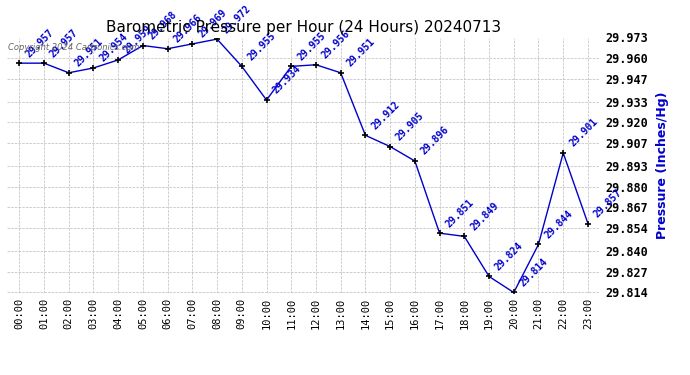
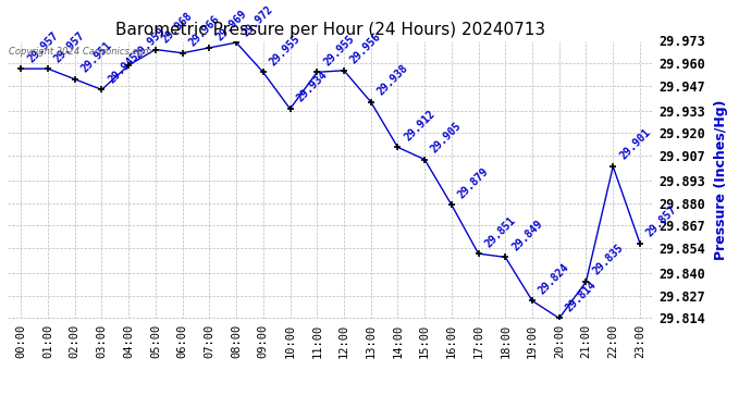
03:00: 29.954 -> 29.945
13:00: 29.951 -> 29.938
16:00: 29.896 -> 29.879
21:00: 29.844 -> 29.835
